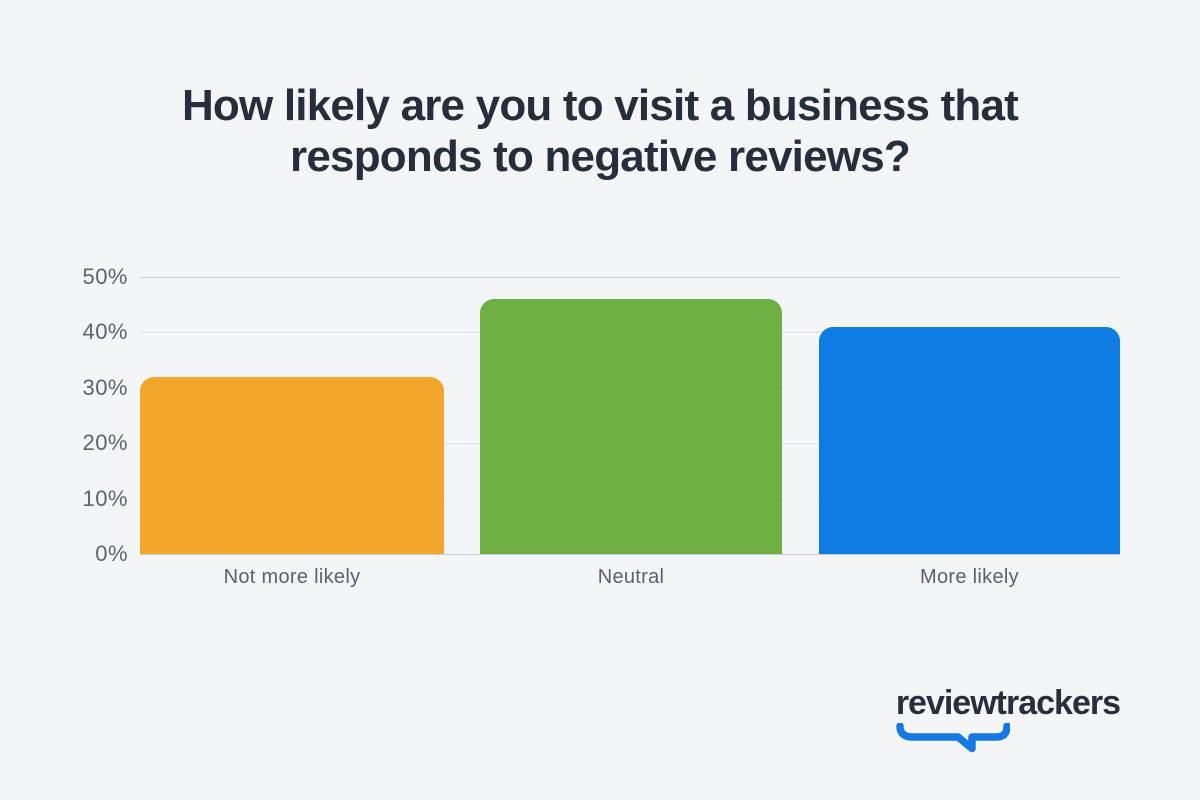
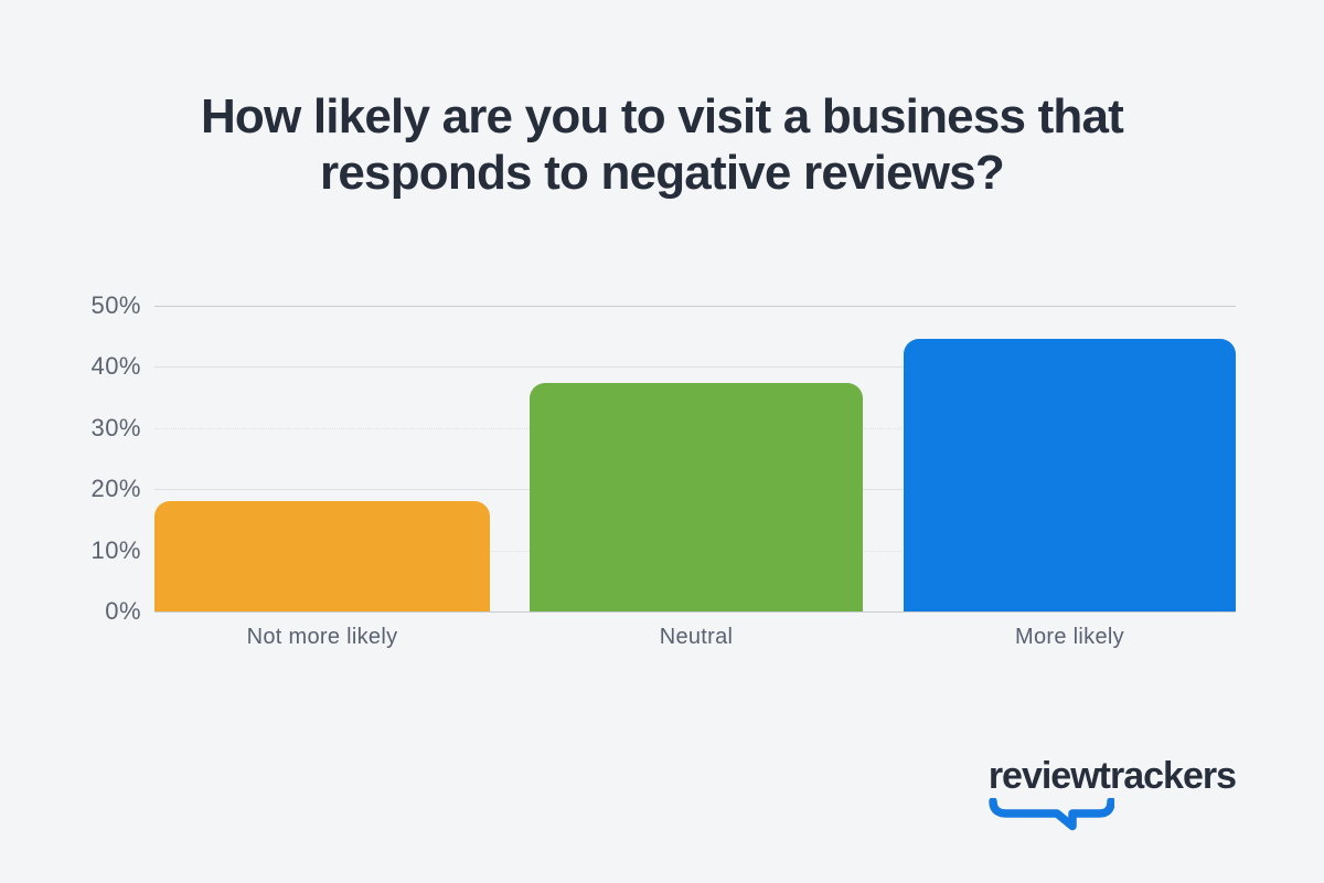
Not more likely: 32% -> 18%
Neutral: 46% -> 37%
More likely: 41% -> 45%
